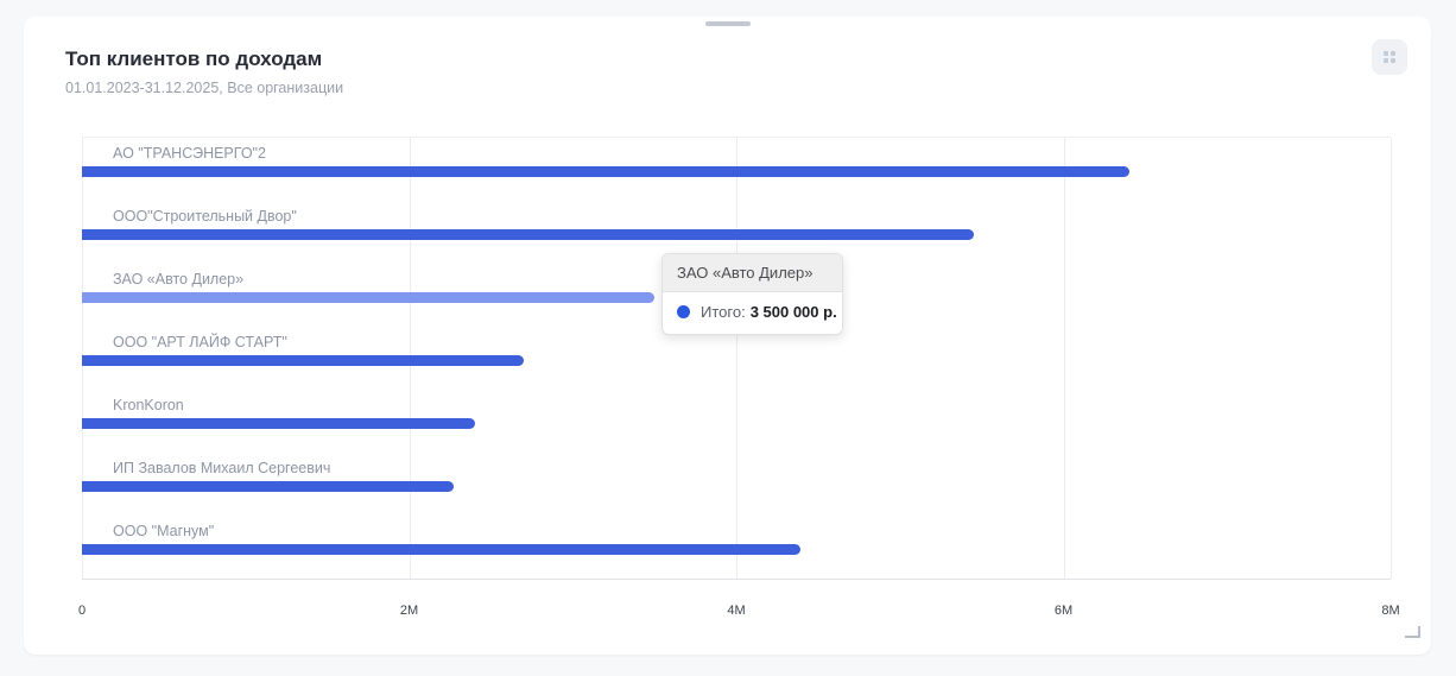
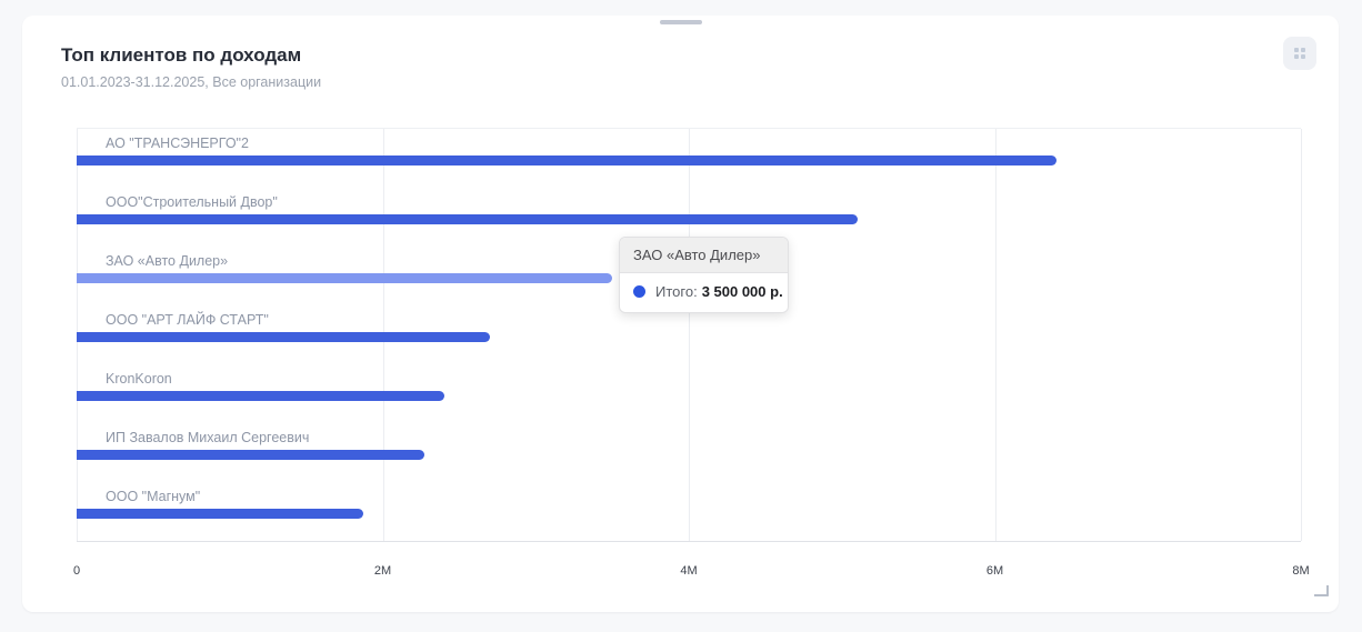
ООО"Строительный Двор": 5.45M -> 5.10M
ООО "Магнум": 4.39M -> 1.87M
